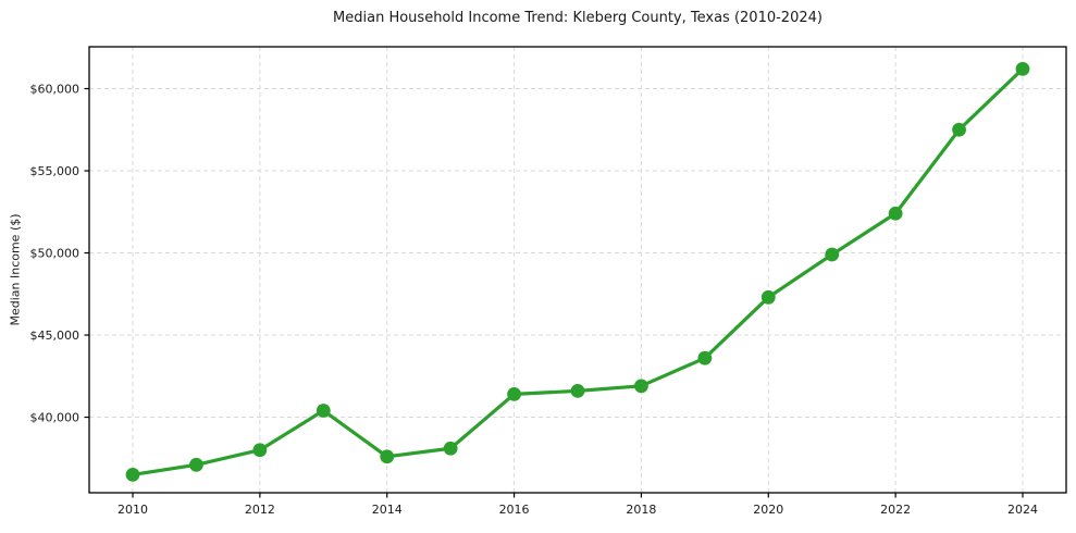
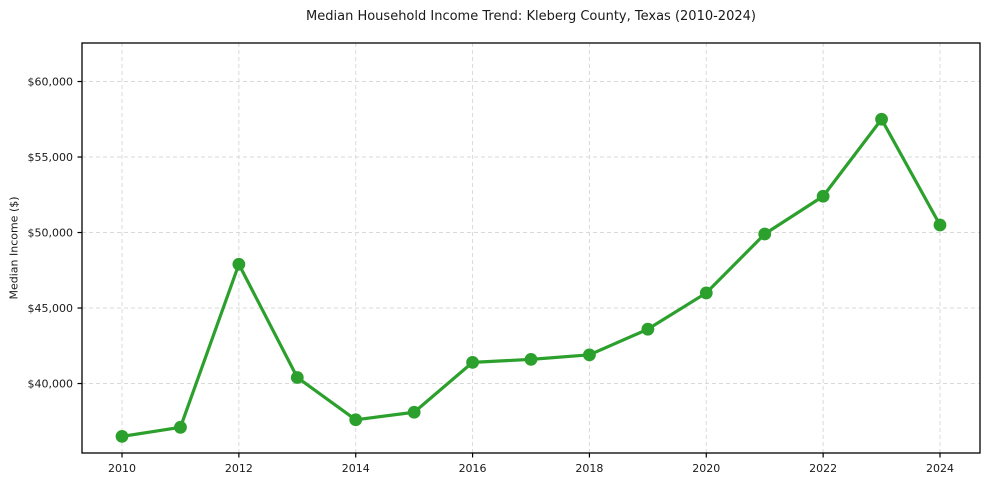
2012: $38000 -> $47900
2020: $47300 -> $46000
2024: $61200 -> $50500
